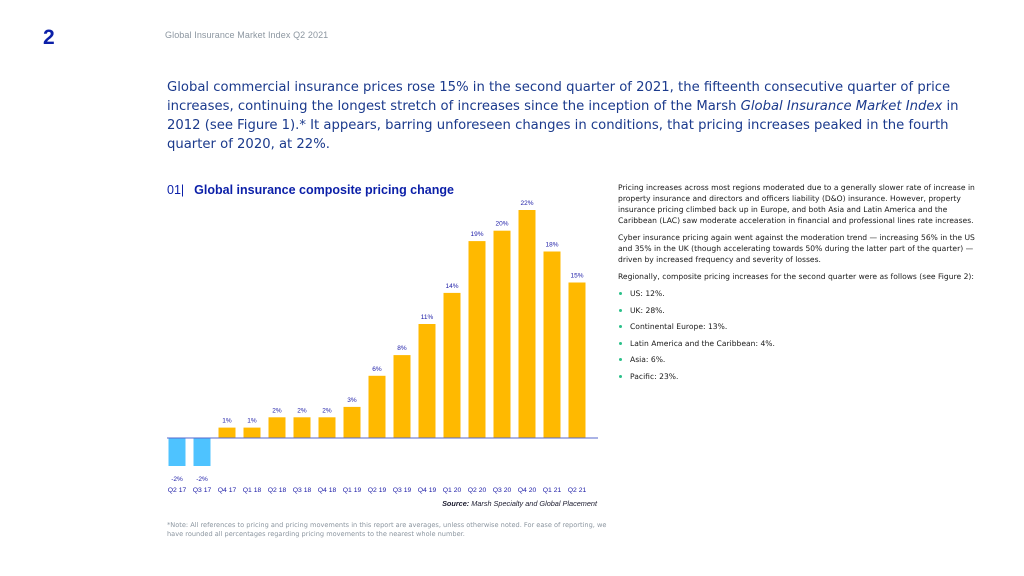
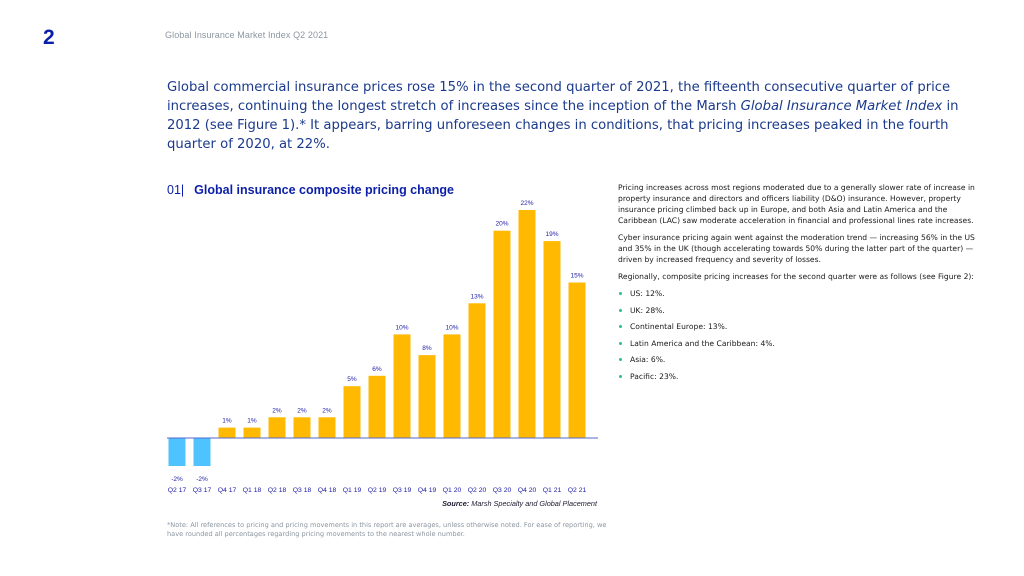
Q1 19: 3% -> 5%
Q3 19: 8% -> 10%
Q4 19: 11% -> 8%
Q1 20: 14% -> 10%
Q2 20: 19% -> 13%
Q1 21: 18% -> 19%
